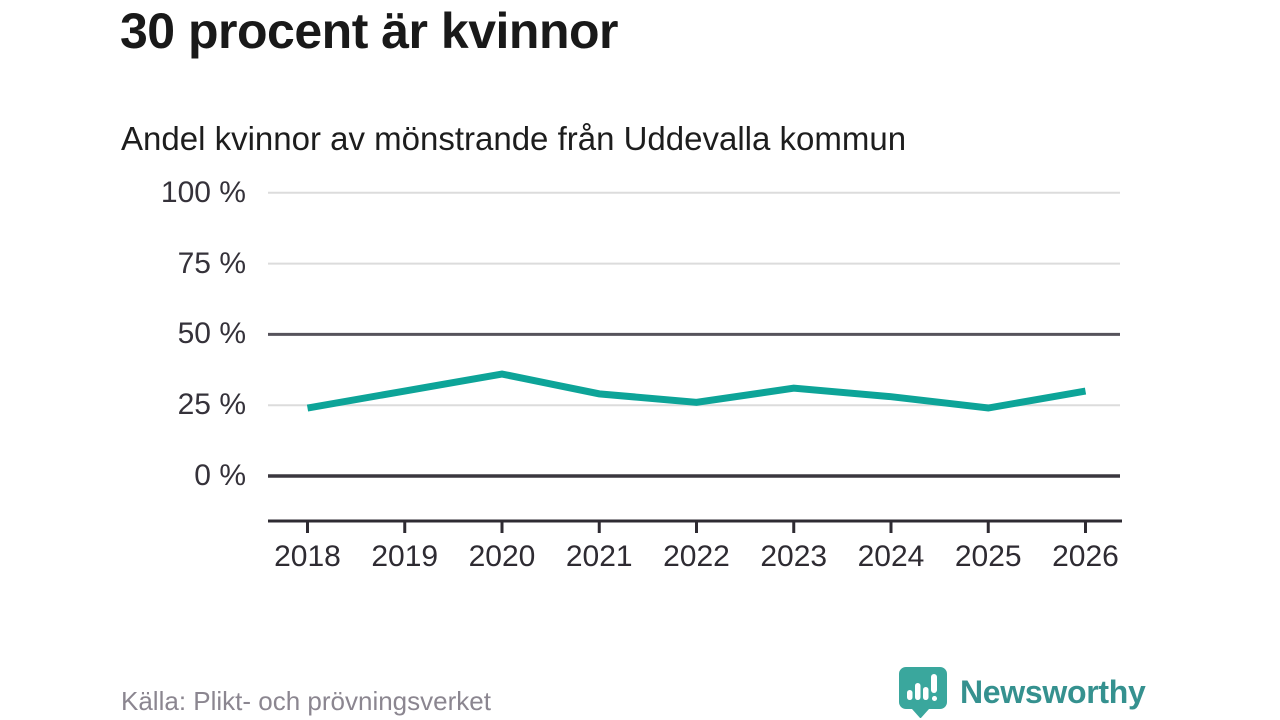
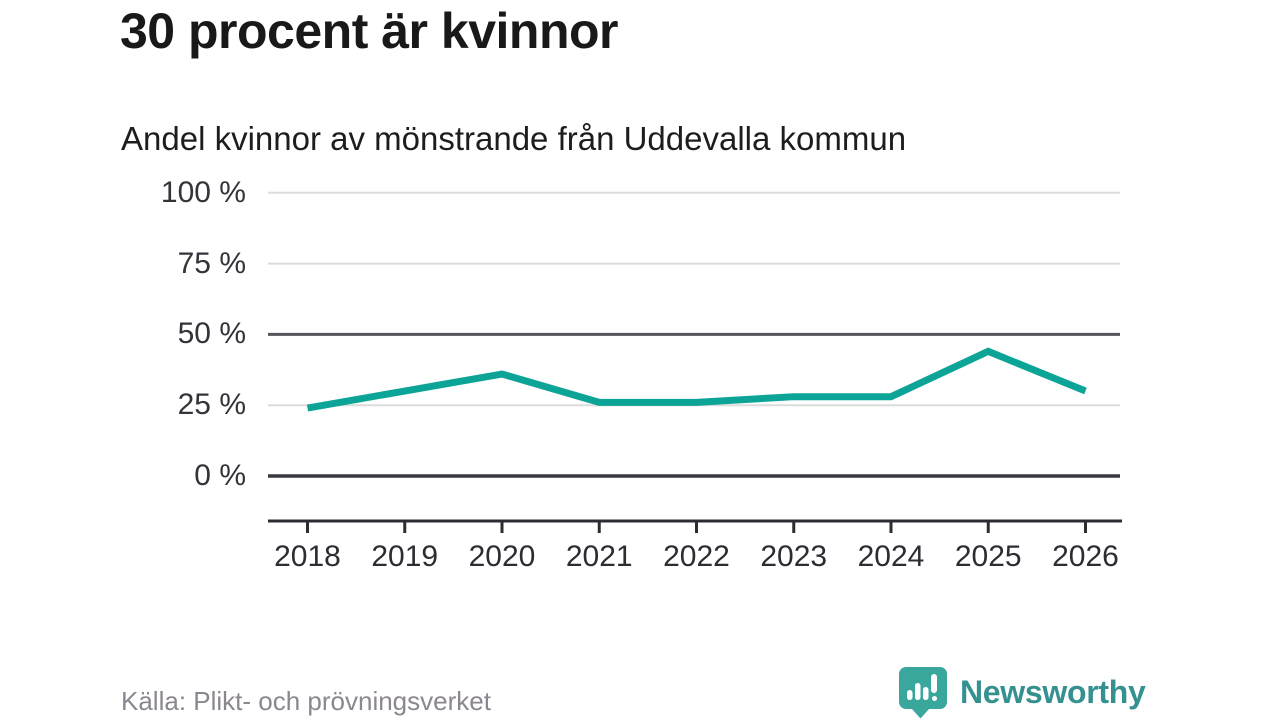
2021: 29% -> 26%
2023: 31% -> 28%
2025: 24% -> 44%
